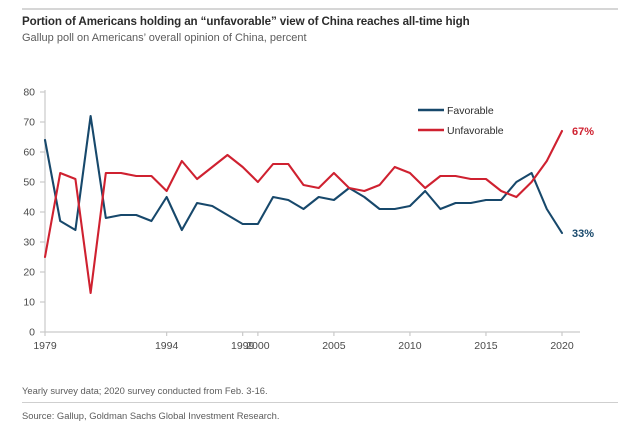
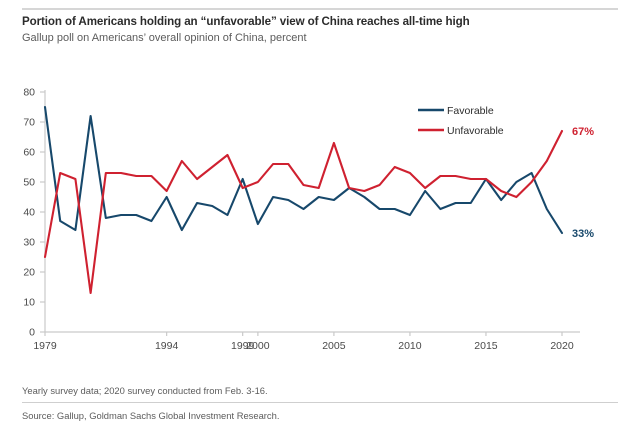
Favorable/1979: 64 -> 75
Favorable/1999: 36 -> 51
Unfavorable/1999: 55 -> 48
Unfavorable/2005: 53 -> 63
Favorable/2010: 42 -> 39
Favorable/2015: 44 -> 51
